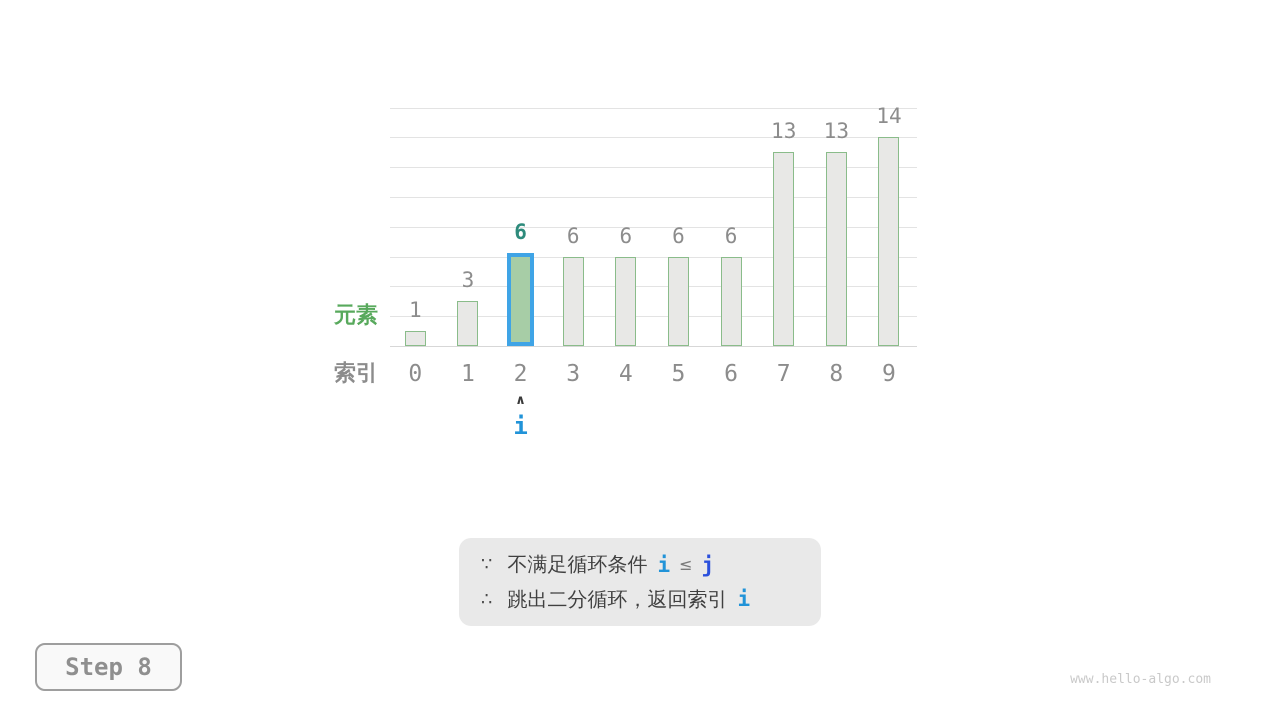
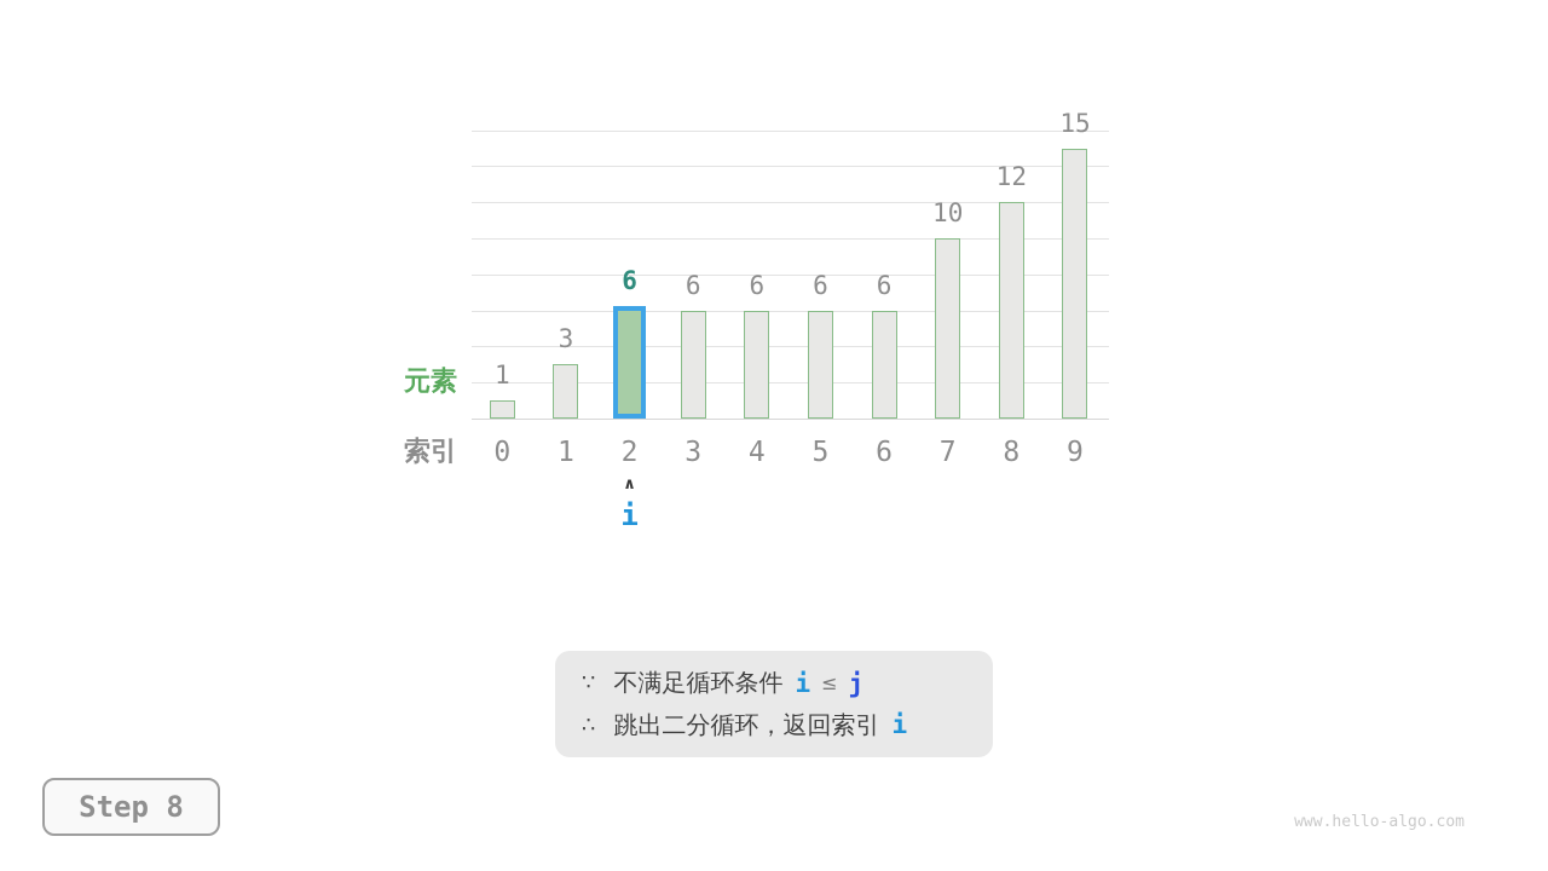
7: 13 -> 10
8: 13 -> 12
9: 14 -> 15
